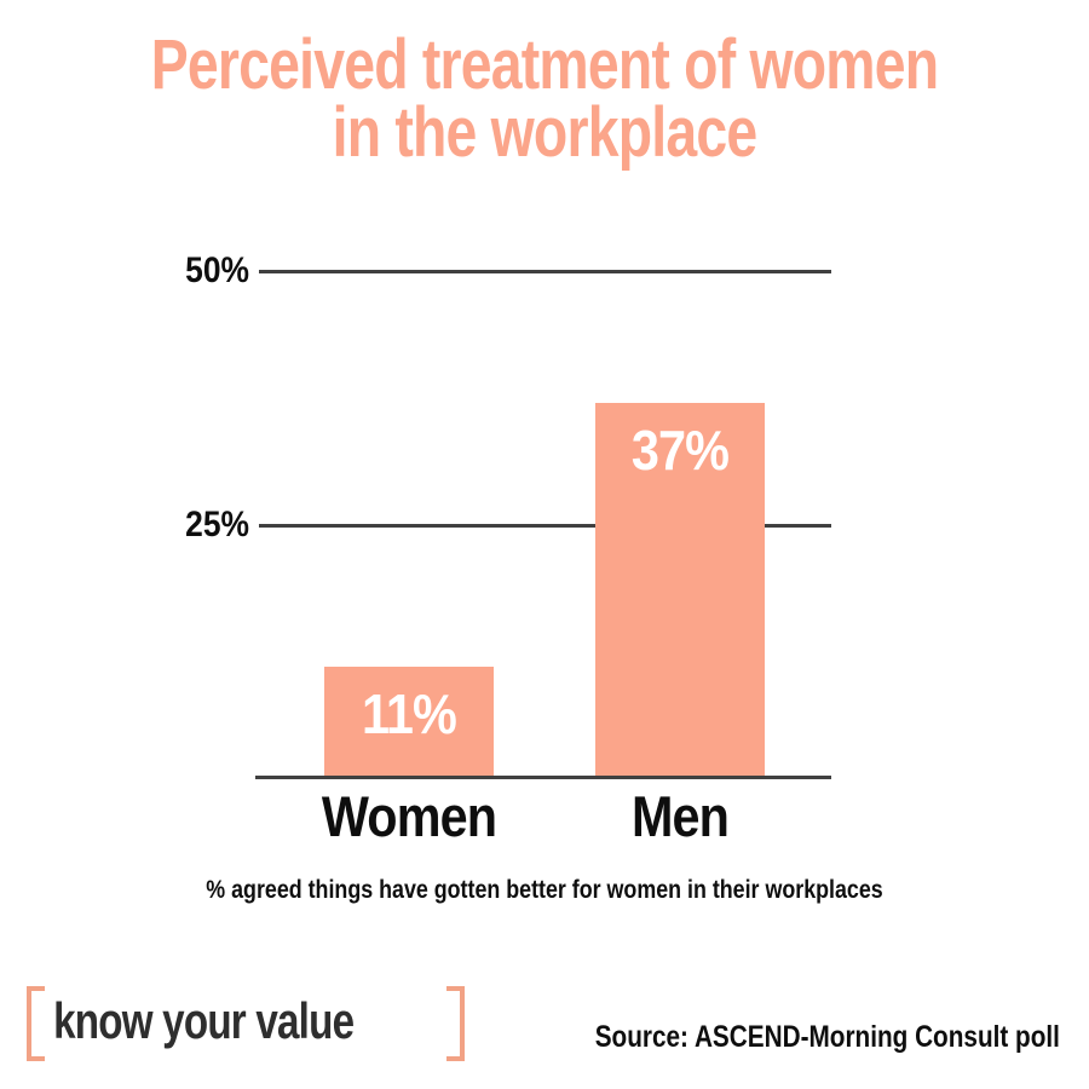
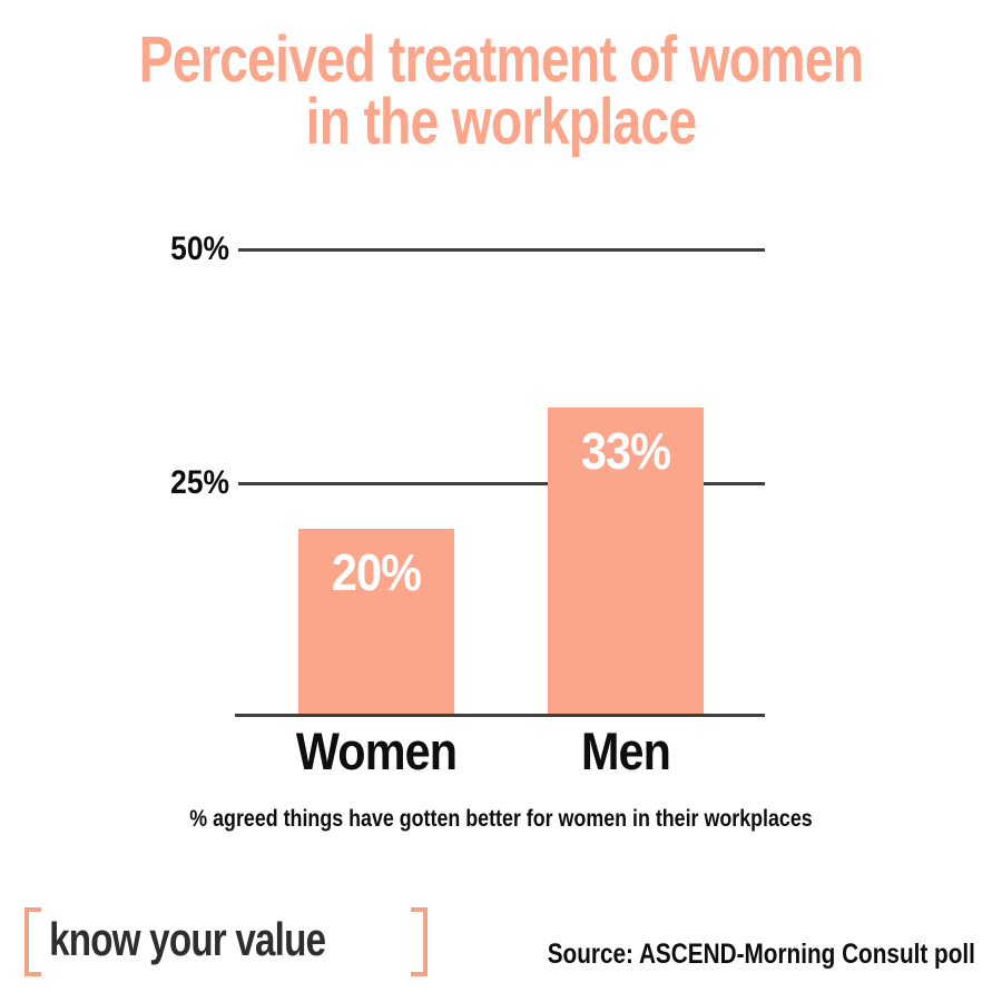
Women: 11% -> 20%
Men: 37% -> 33%
